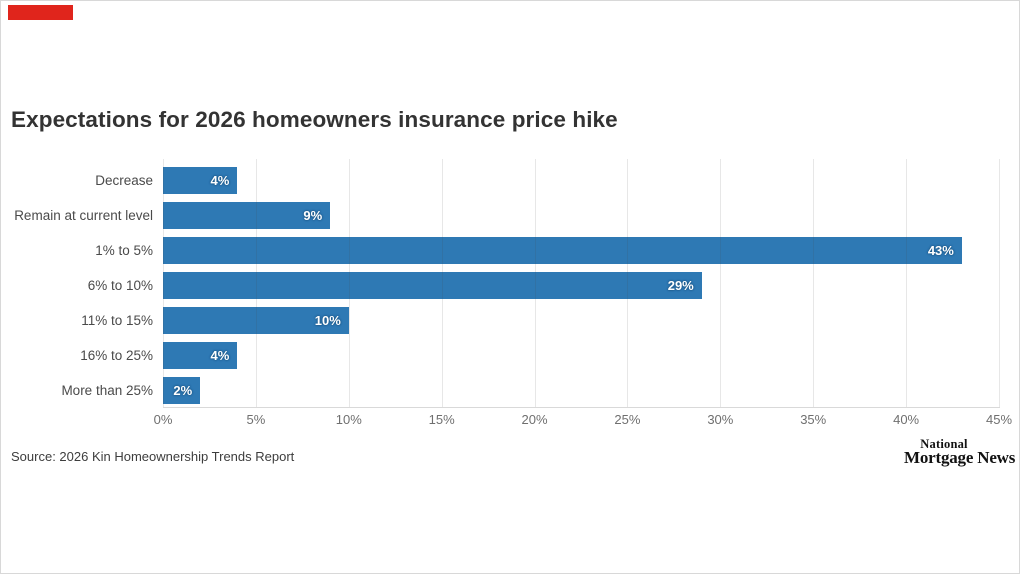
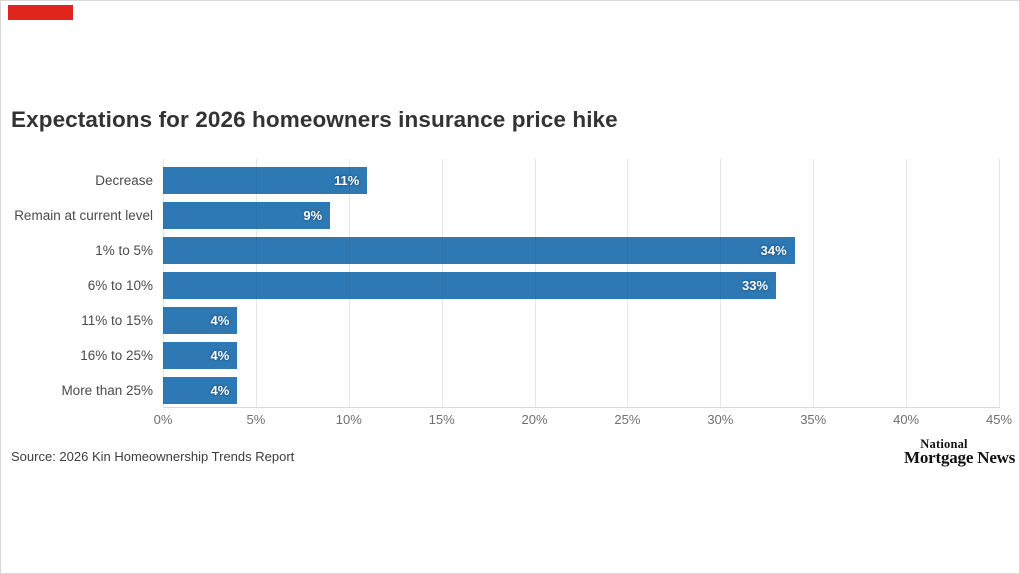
Decrease: 4% -> 11%
1% to 5%: 43% -> 34%
6% to 10%: 29% -> 33%
11% to 15%: 10% -> 4%
More than 25%: 2% -> 4%
